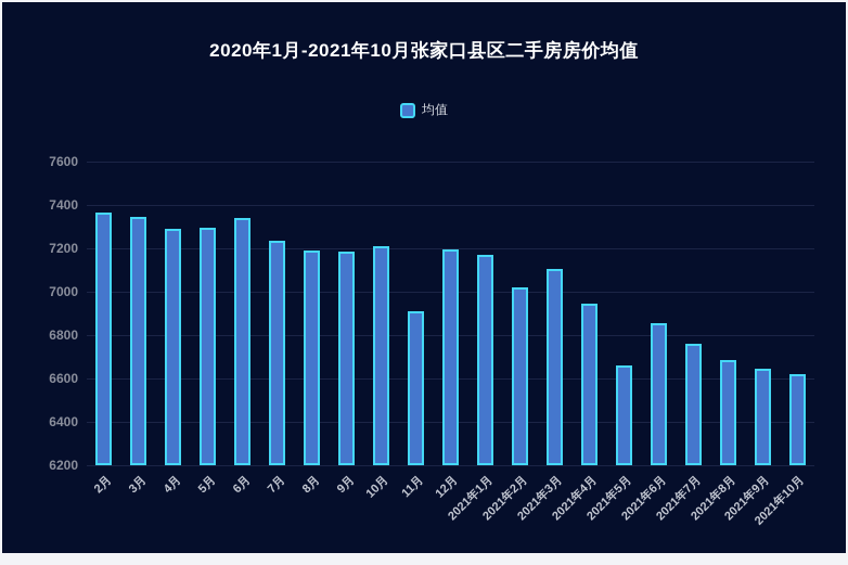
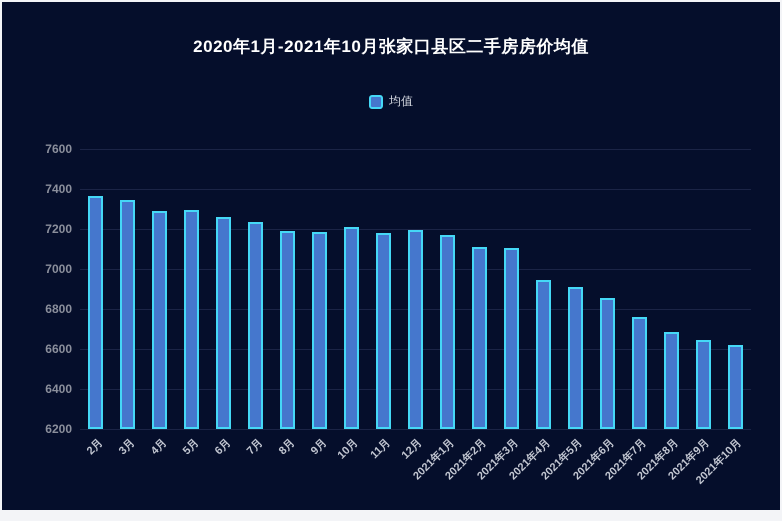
6月: 7340 -> 7260
11月: 6910 -> 7180
2021年2月: 7020 -> 7110
2021年5月: 6660 -> 6910
